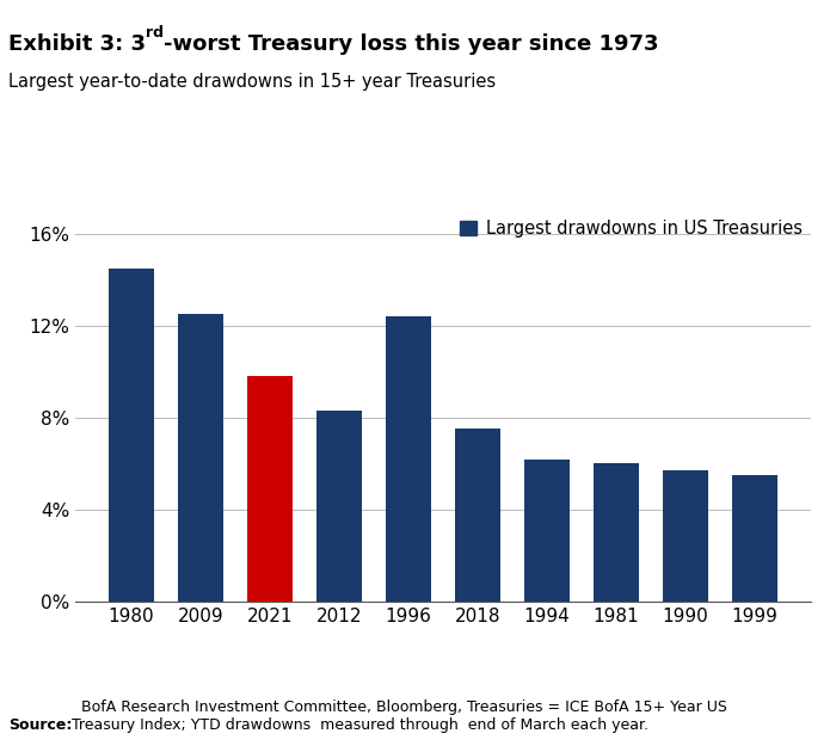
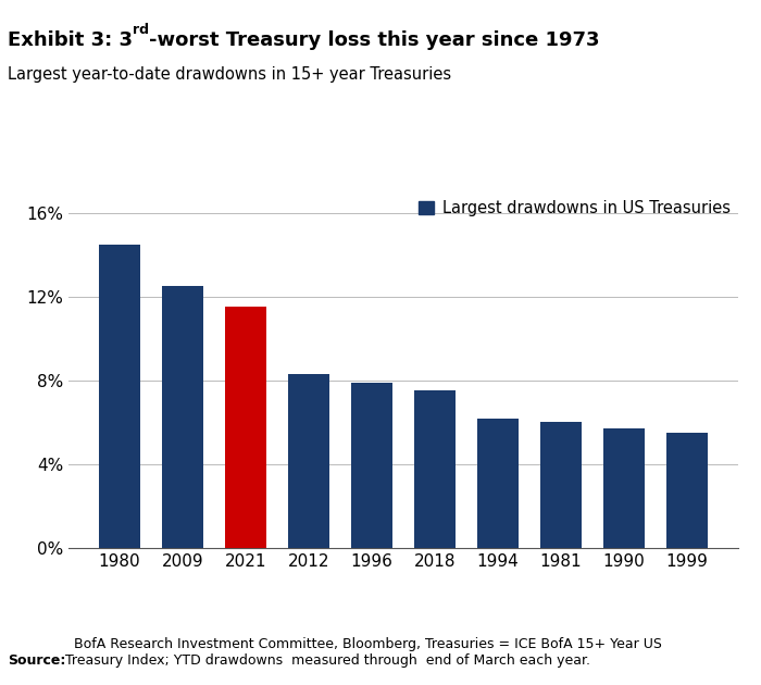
2021: 9.8% -> 11.5%
1996: 12.4% -> 7.9%
